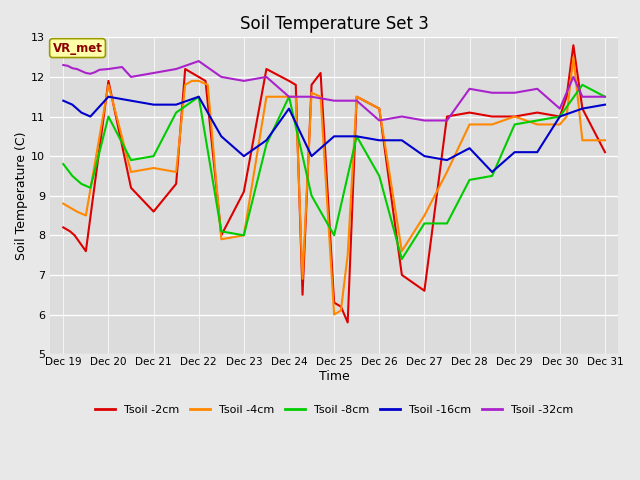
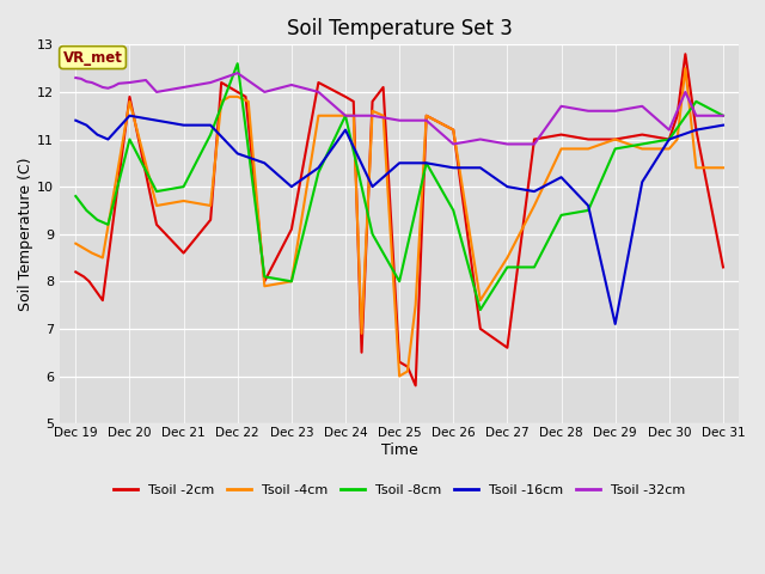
Tsoil -8cm/Dec 22: 11.5 -> 12.6
Tsoil -16cm/Dec 22: 11.5 -> 10.7
Tsoil -32cm/Dec 23: 11.90 -> 12.15
Tsoil -16cm/Dec 29: 10.1 -> 7.1
Tsoil -2cm/Dec 31: 10.1 -> 8.3
